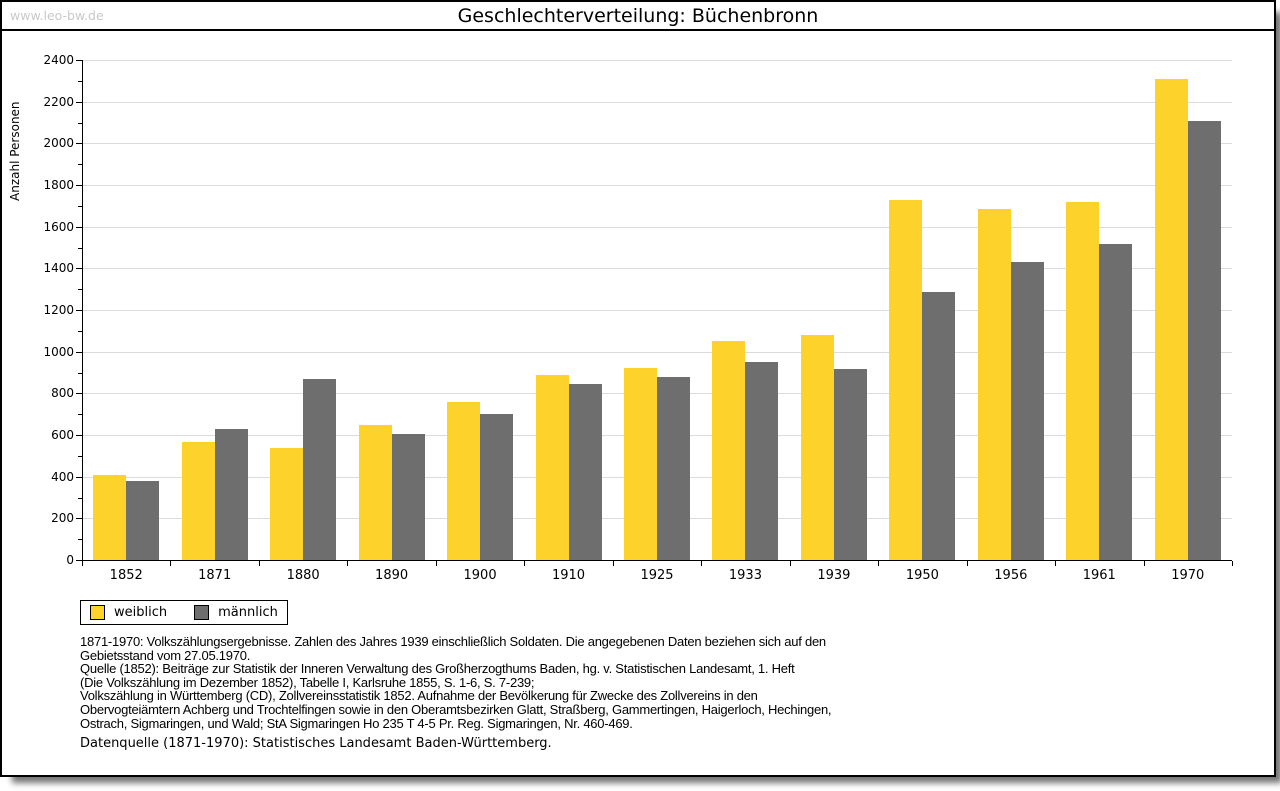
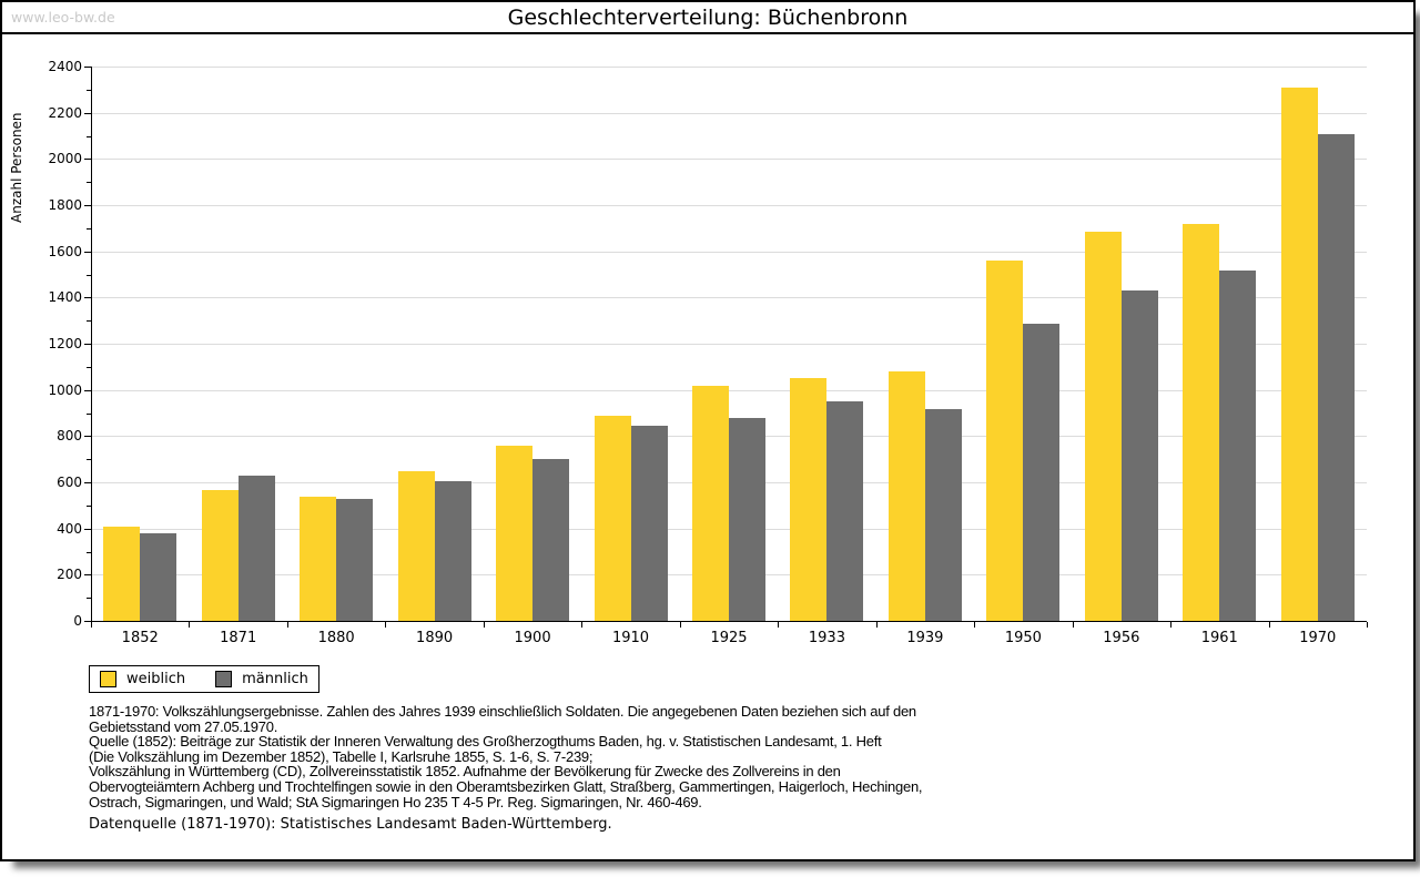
männlich/1880: 870 -> 530
weiblich/1925: 920 -> 1020
weiblich/1950: 1730 -> 1560
